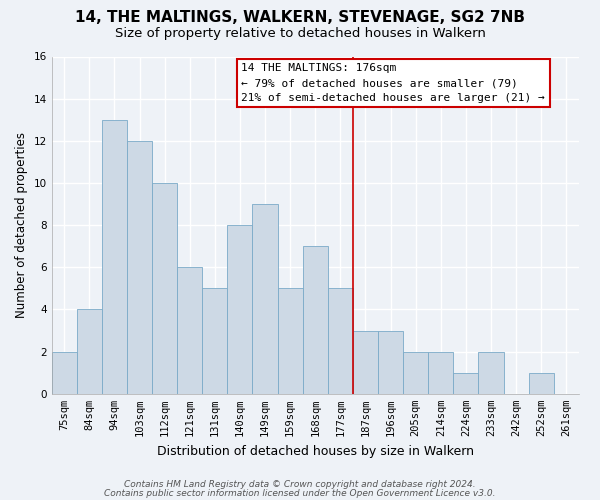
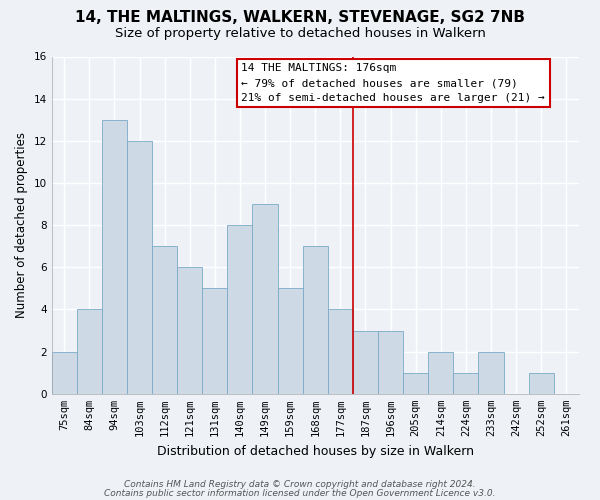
112sqm: 10 -> 7
177sqm: 5 -> 4
205sqm: 2 -> 1
